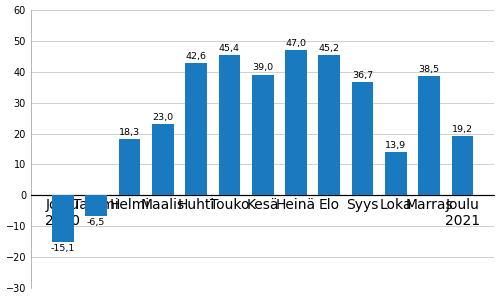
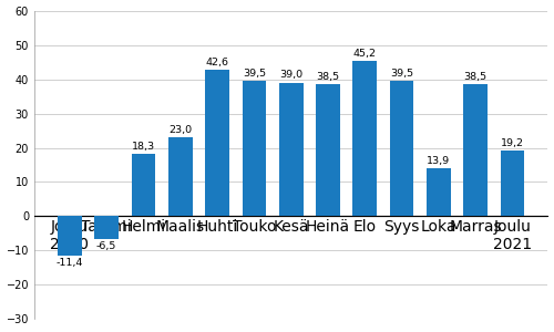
Joulu 2020: -15,1 -> -11,4
Touko: 45,4 -> 39,5
Heinä: 47,0 -> 38,5
Syys: 36,7 -> 39,5
